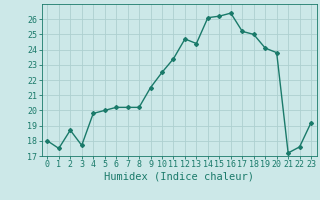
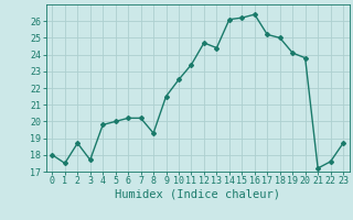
8: 20.2 -> 19.3
23: 19.2 -> 18.7
